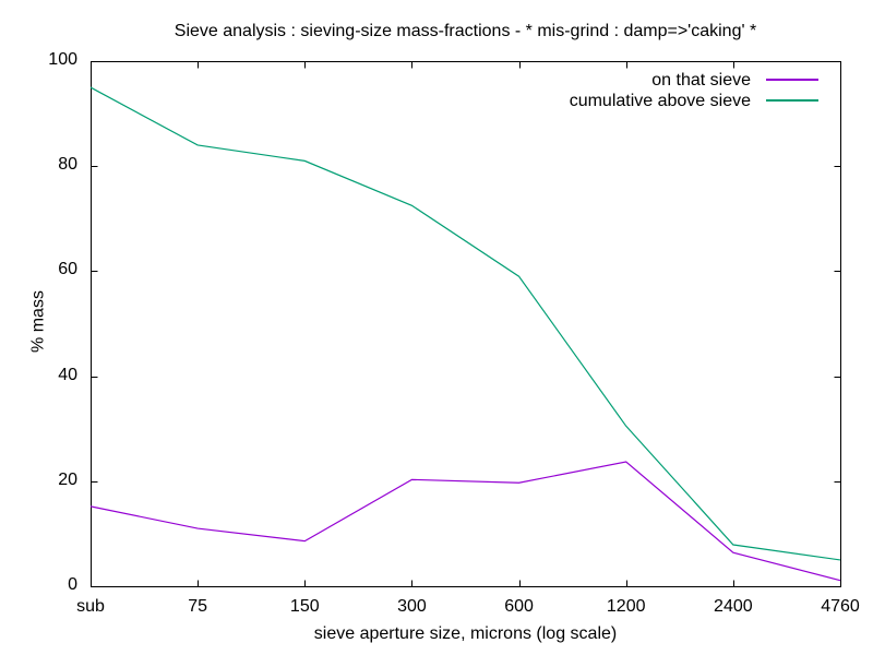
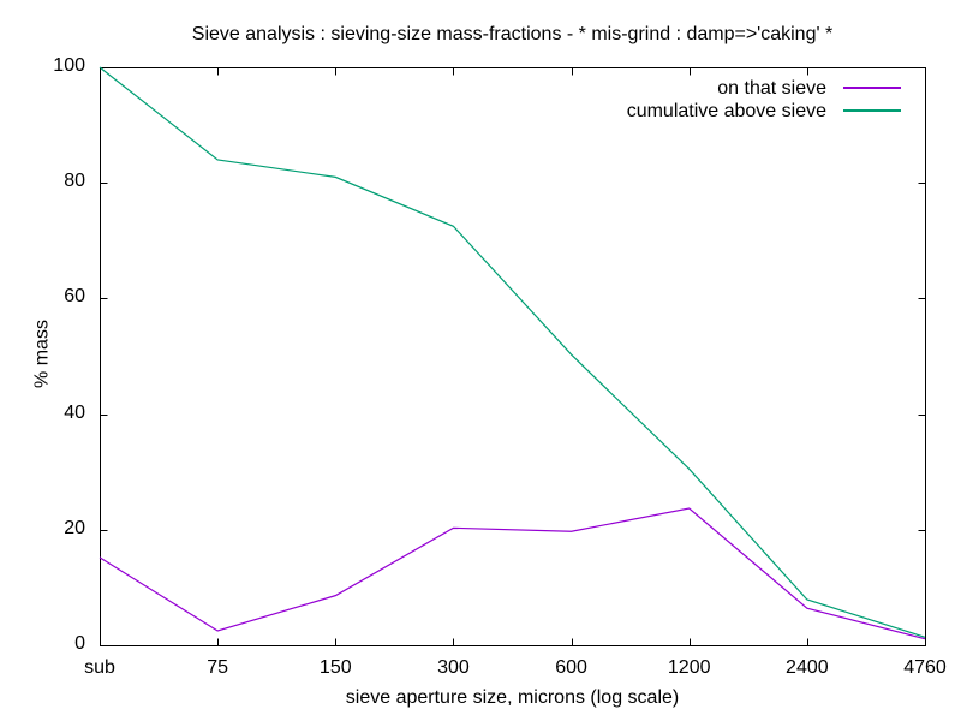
cumulative above sieve/sub: 95 -> 100
on that sieve/75: 11 -> 2
cumulative above sieve/600: 59 -> 50
cumulative above sieve/4760: 5 -> 1
